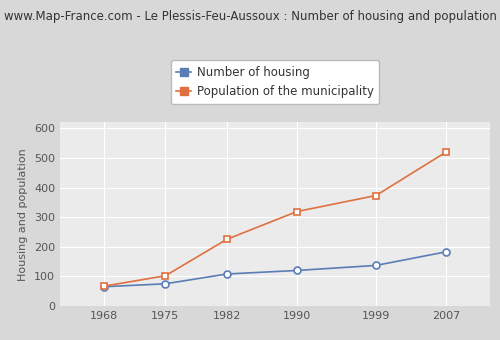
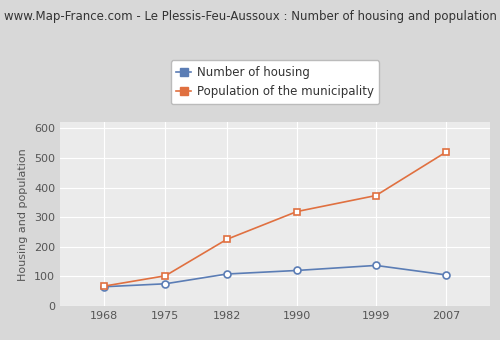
Number of housing/2007: 183 -> 105
